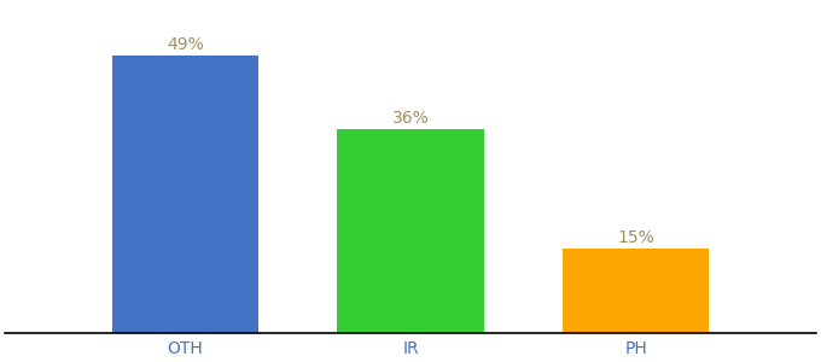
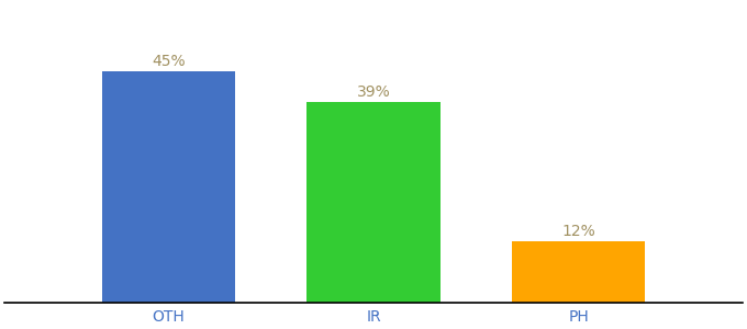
OTH: 49% -> 45%
IR: 36% -> 39%
PH: 15% -> 12%
